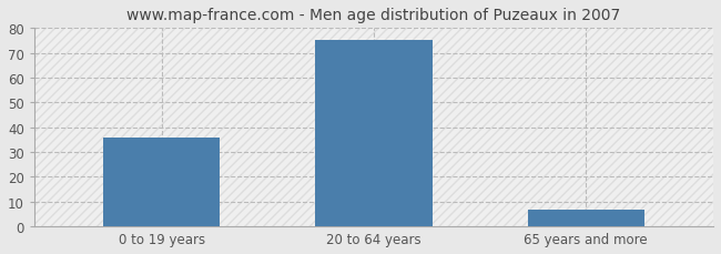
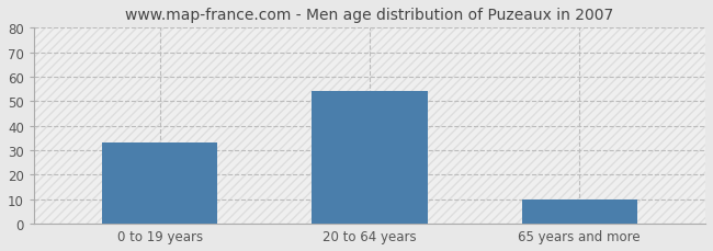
0 to 19 years: 36 -> 33
20 to 64 years: 75 -> 54
65 years and more: 7 -> 10
